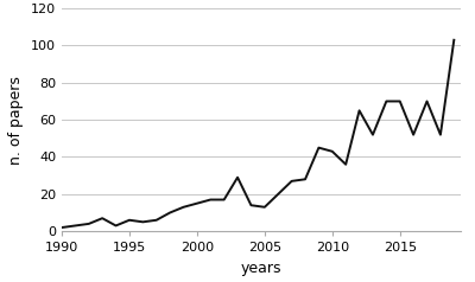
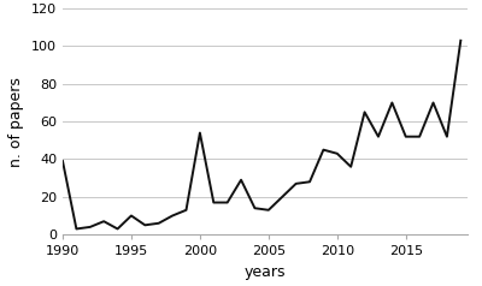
1990: 2 -> 39
1995: 6 -> 10
2000: 15 -> 54
2015: 70 -> 52
